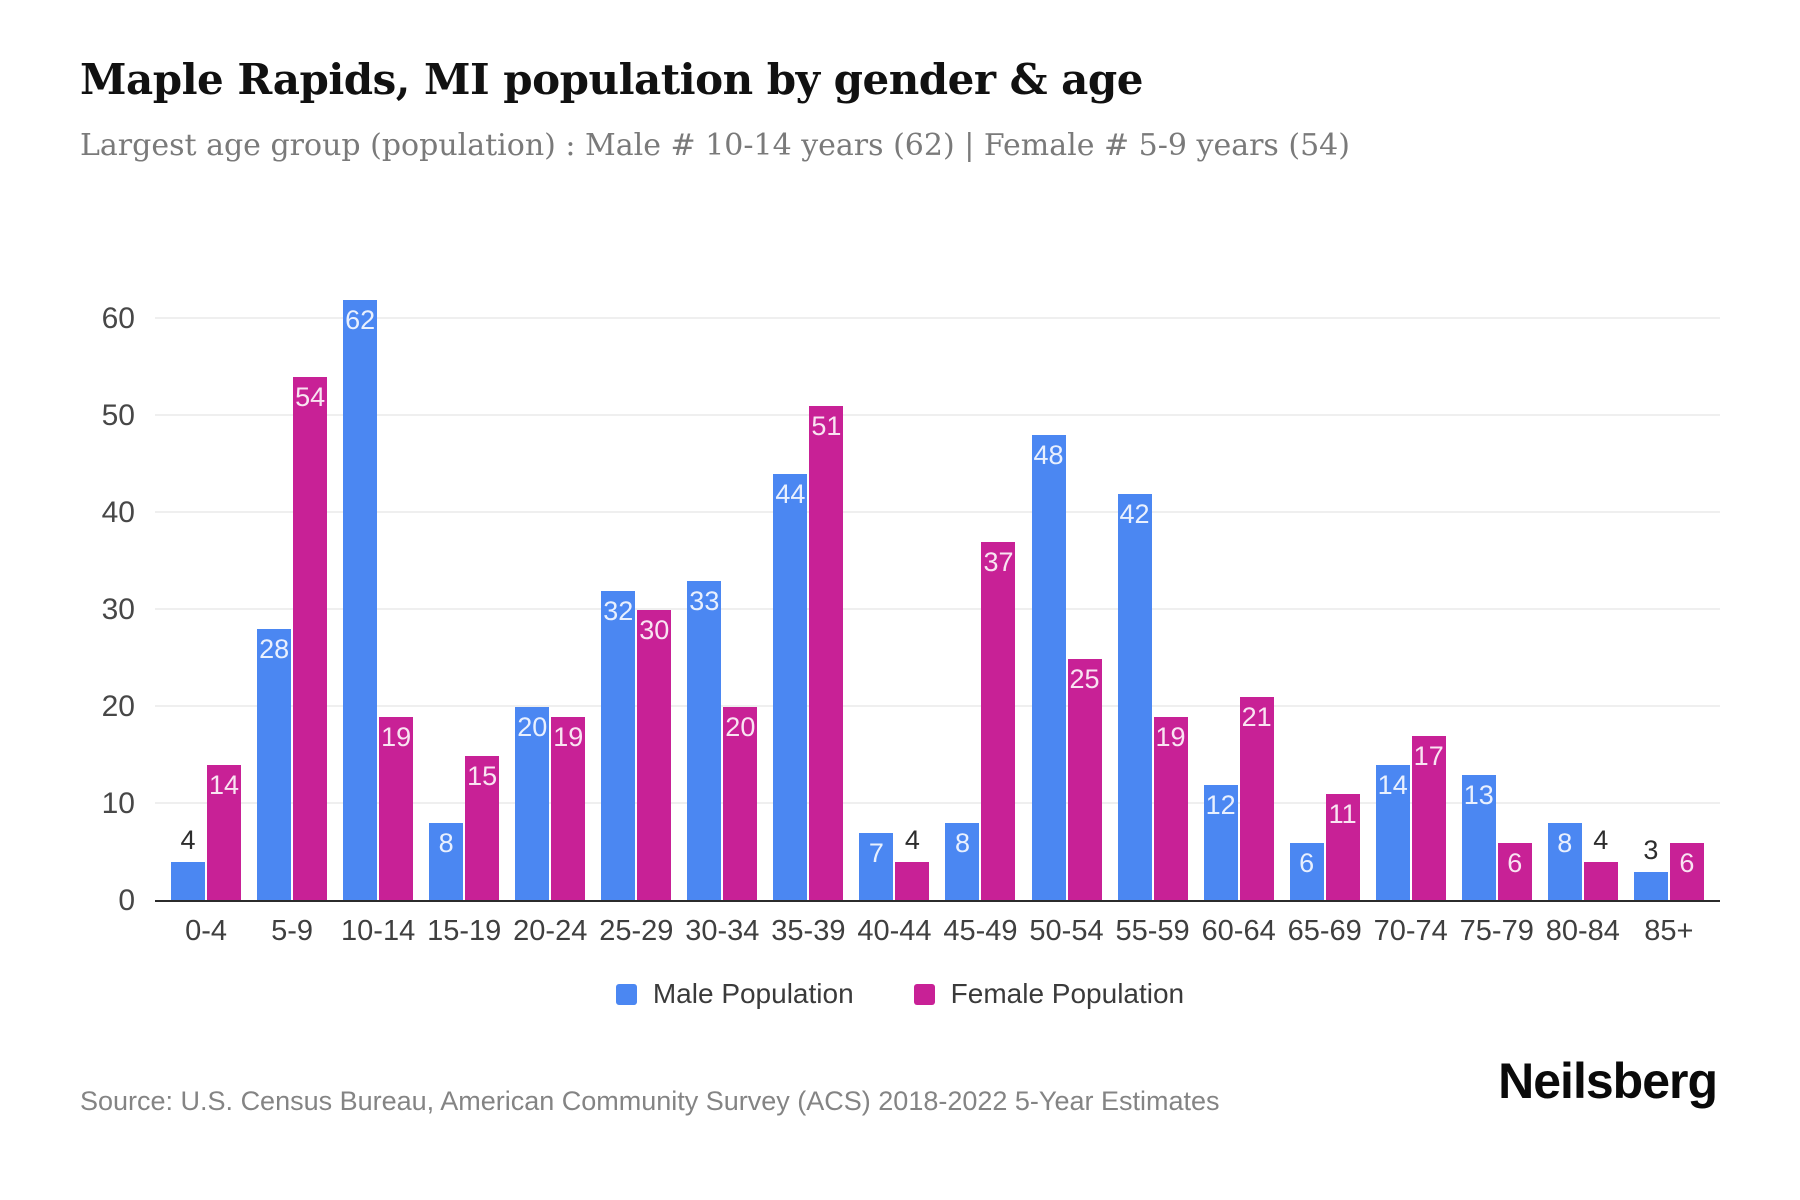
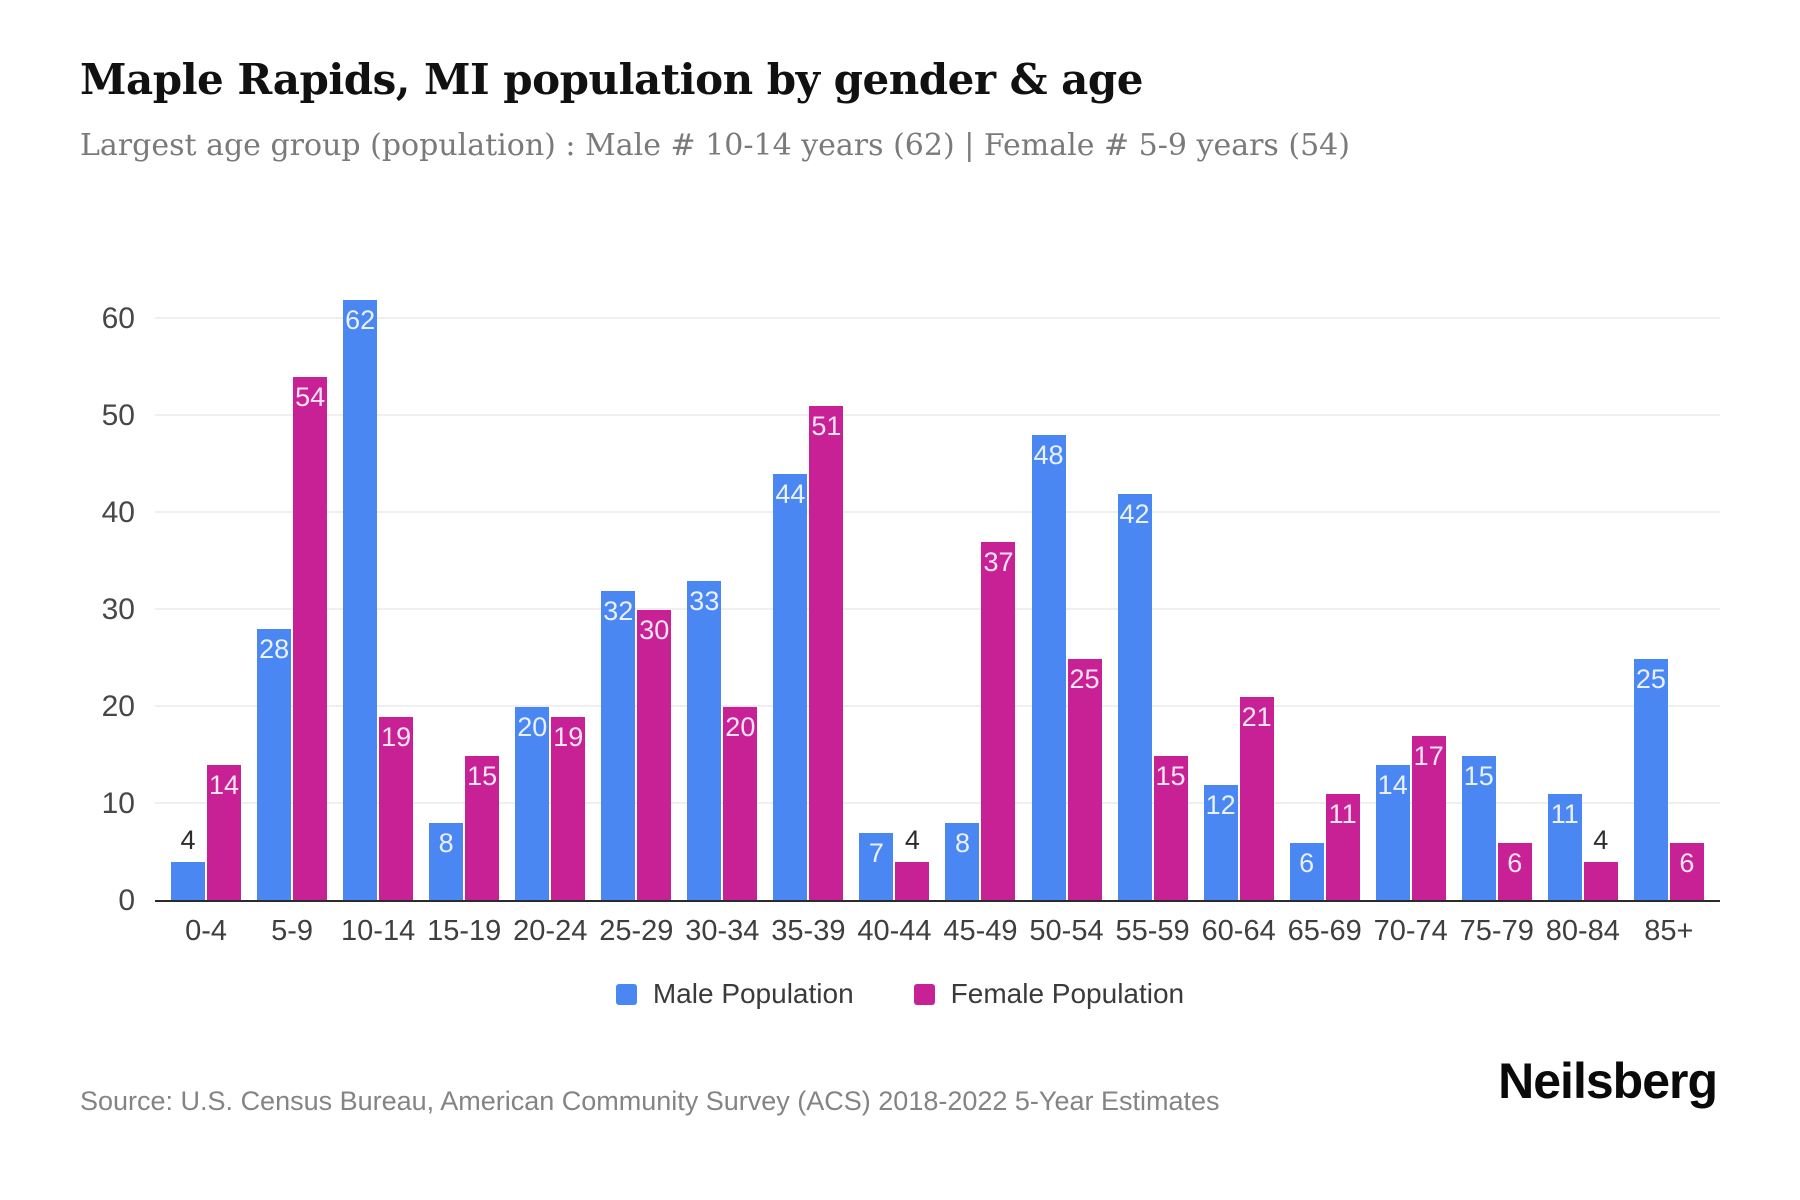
Female Population/55-59: 19 -> 15
Male Population/75-79: 13 -> 15
Male Population/80-84: 8 -> 11
Male Population/85+: 3 -> 25
